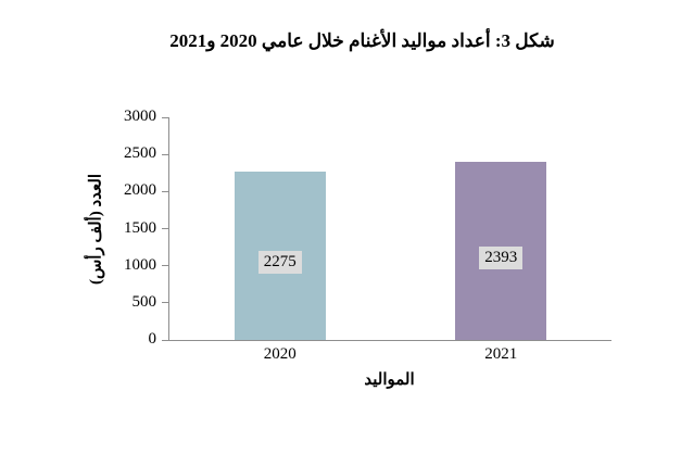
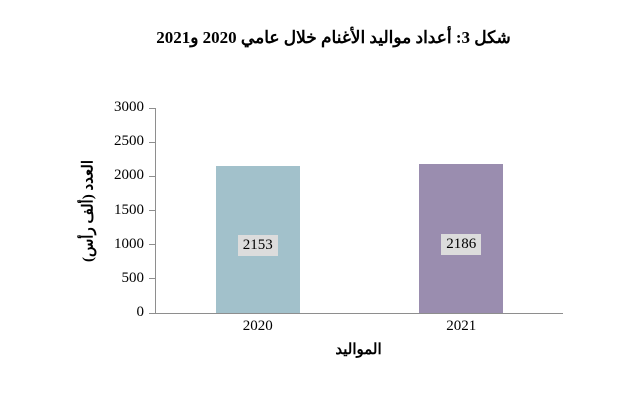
2020: 2275 -> 2153
2021: 2393 -> 2186
